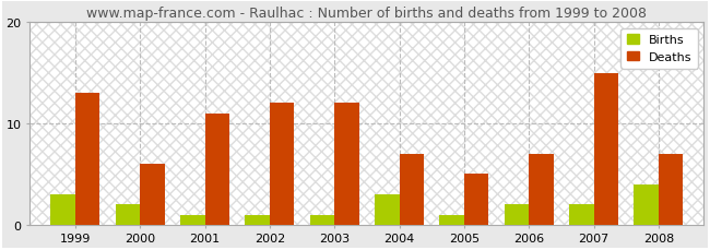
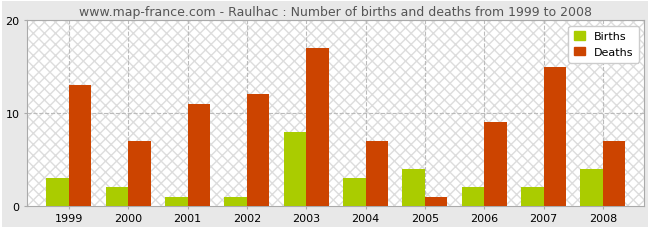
Deaths/2000: 6 -> 7
Births/2003: 1 -> 8
Deaths/2003: 12 -> 17
Births/2005: 1 -> 4
Deaths/2005: 5 -> 1
Deaths/2006: 7 -> 9
